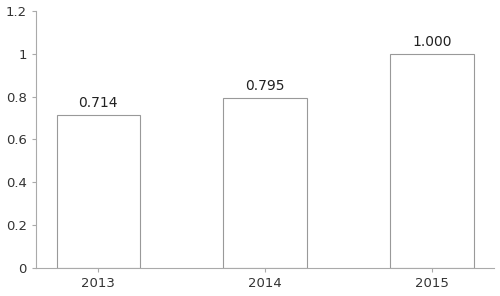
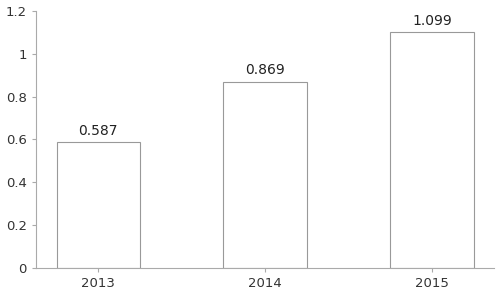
2013: 0.714 -> 0.587
2014: 0.795 -> 0.869
2015: 1.000 -> 1.099
